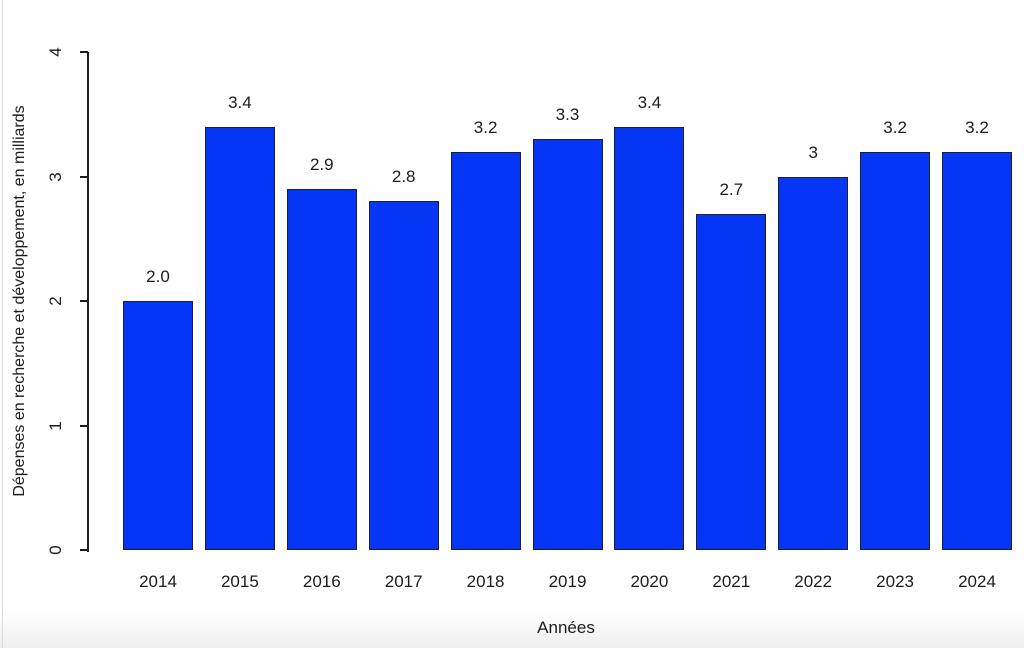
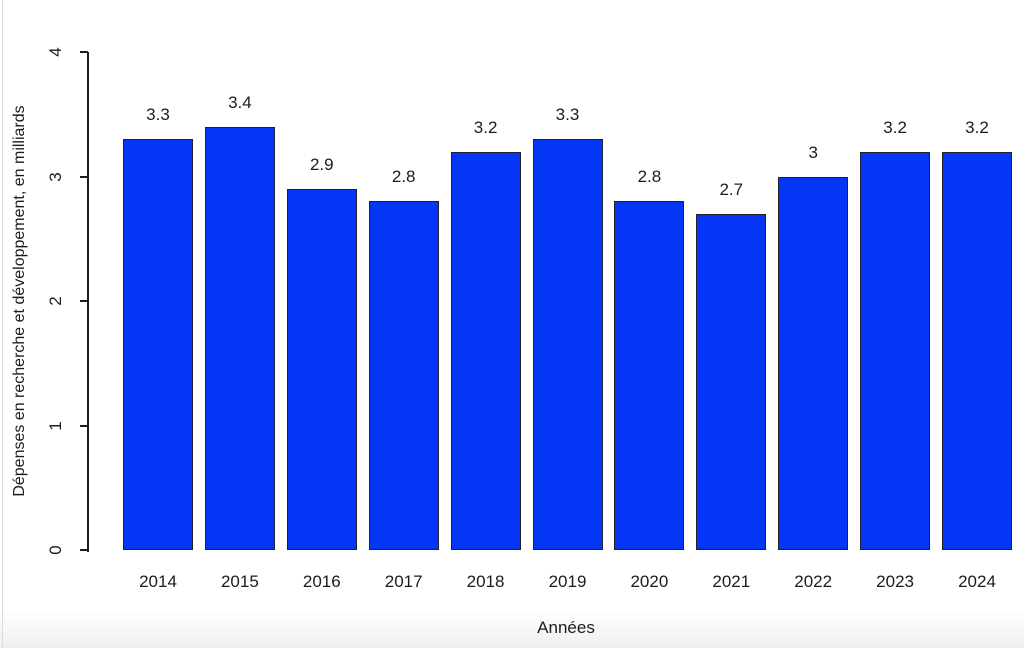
2014: 2.0 -> 3.3
2020: 3.4 -> 2.8
